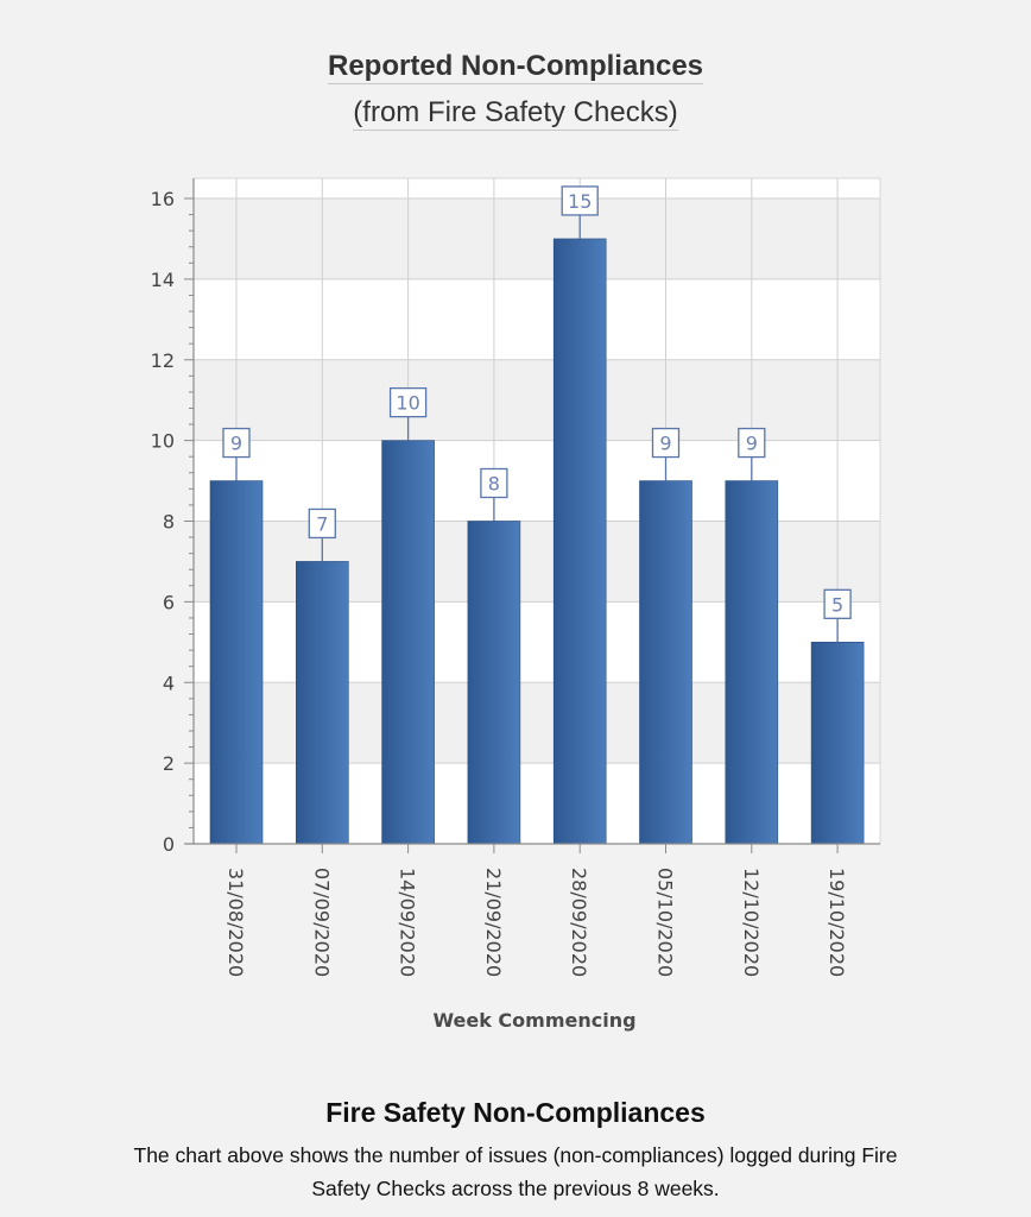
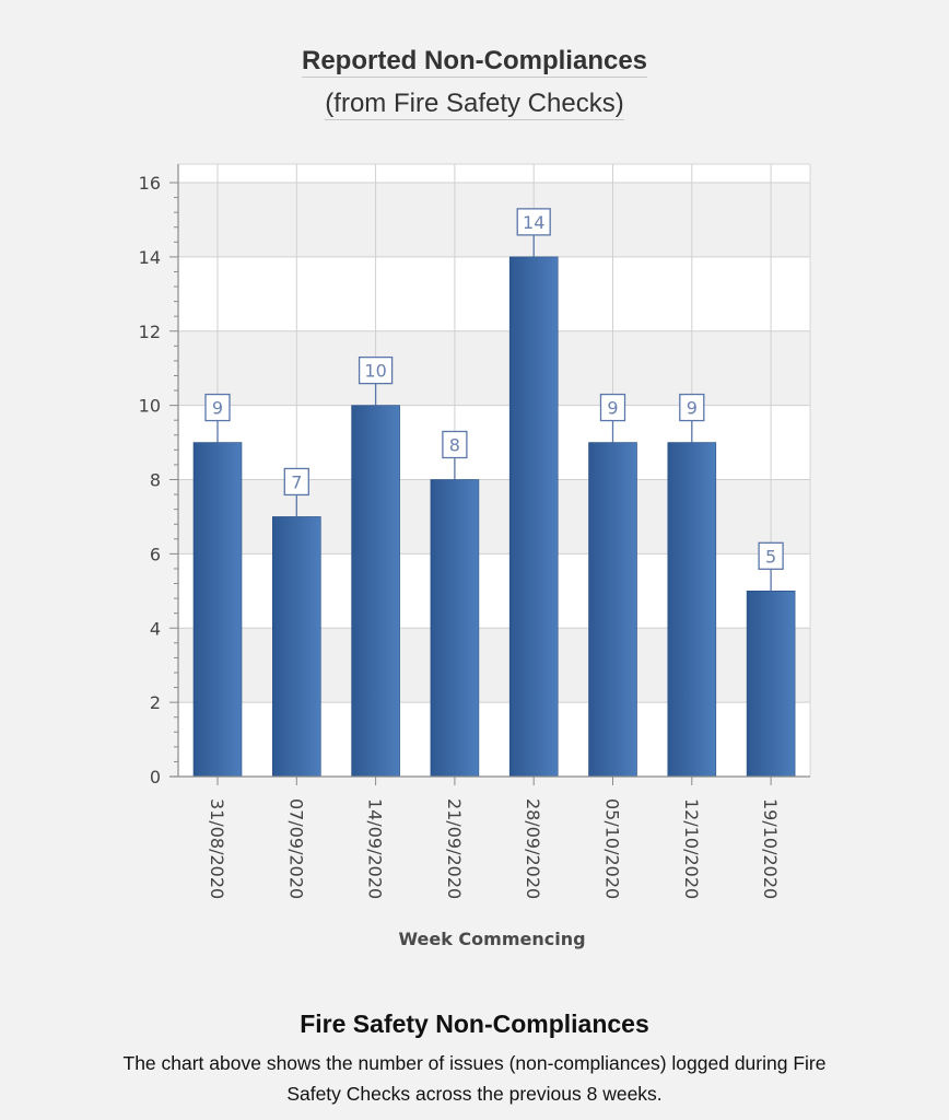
28/09/2020: 15 -> 14
